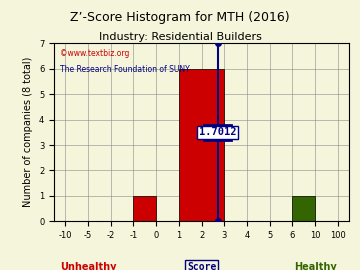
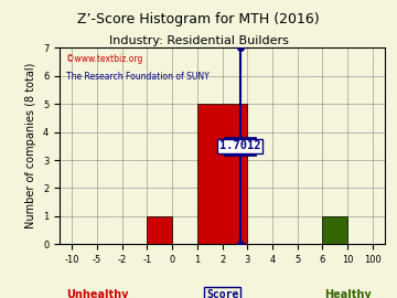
2: 6 -> 5
